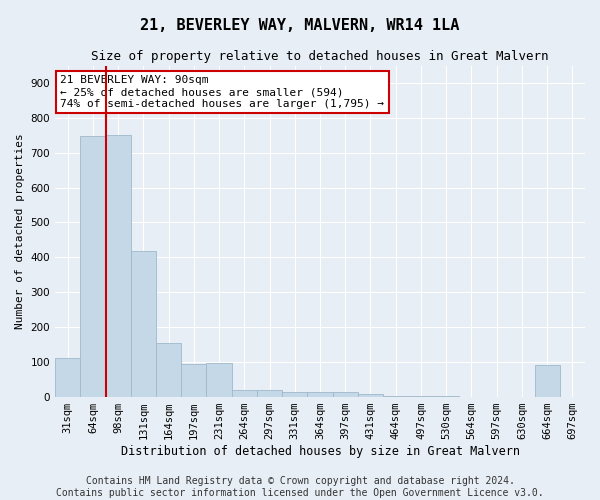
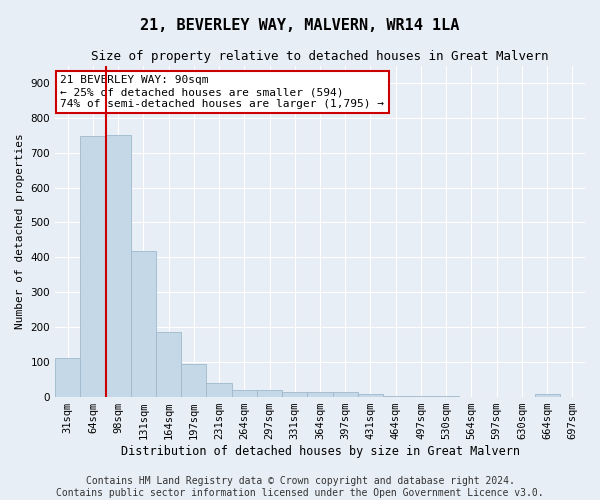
164sqm: 155 -> 185
231sqm: 95 -> 40
664sqm: 90 -> 7
